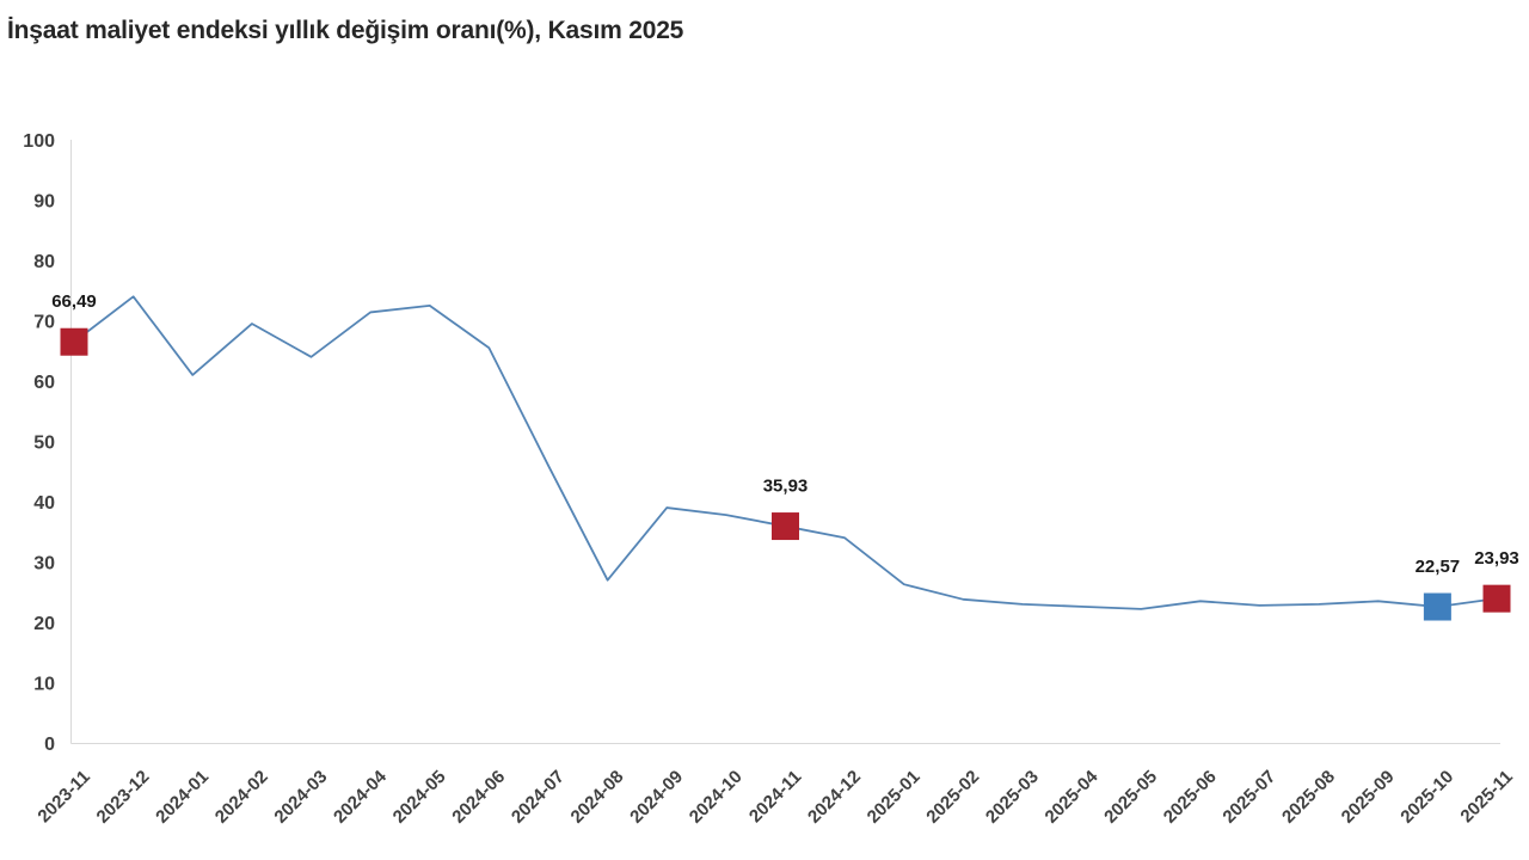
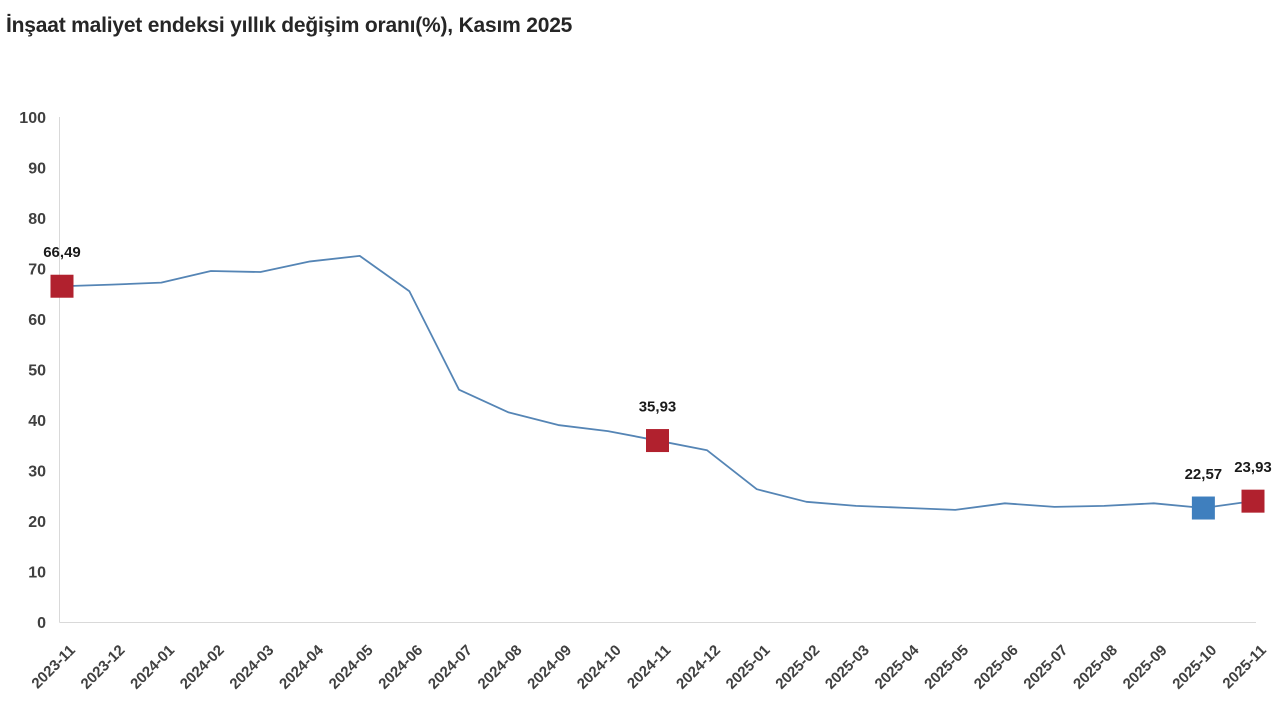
2023-12: 74 -> 67
2024-01: 61 -> 67
2024-03: 64 -> 69
2024-08: 27 -> 42
